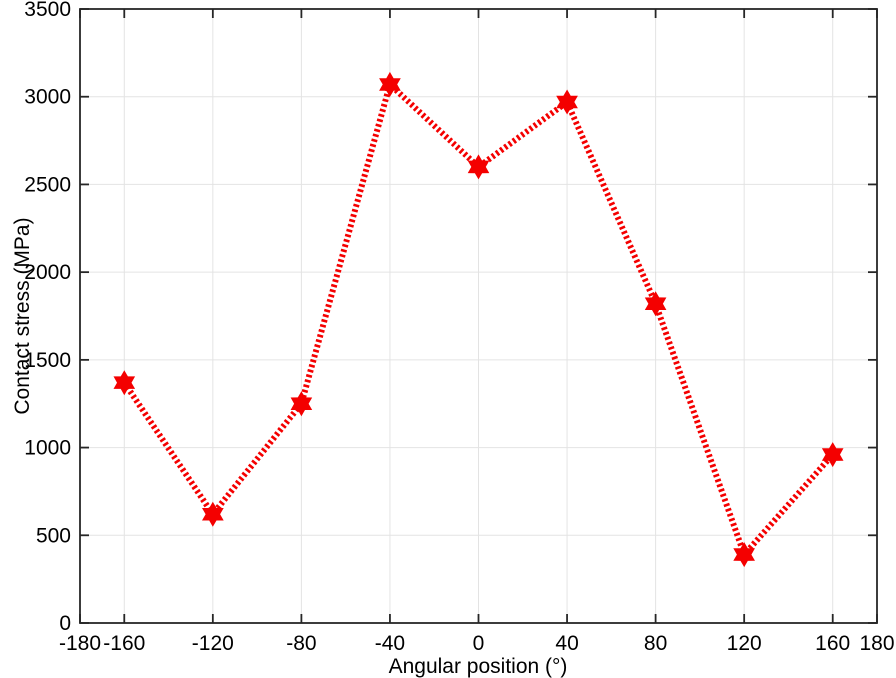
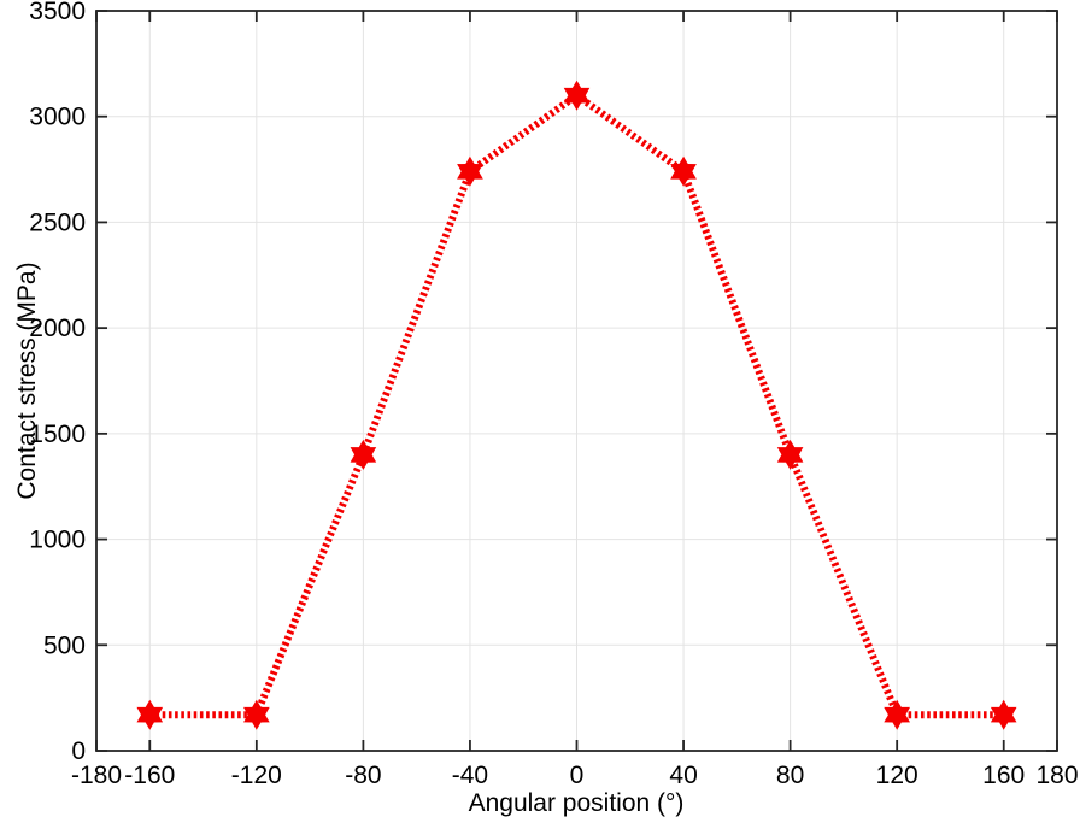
-160: 1370 -> 170
-120: 620 -> 170
-80: 1250 -> 1400
-40: 3070 -> 2740
0: 2600 -> 3100
40: 2970 -> 2740
80: 1820 -> 1400
120: 390 -> 170
160: 960 -> 170
